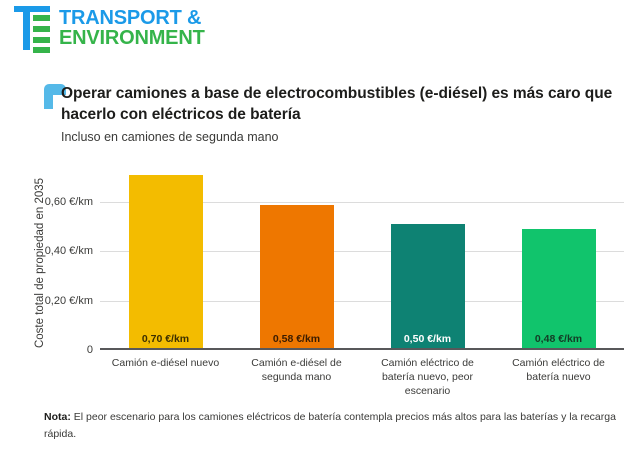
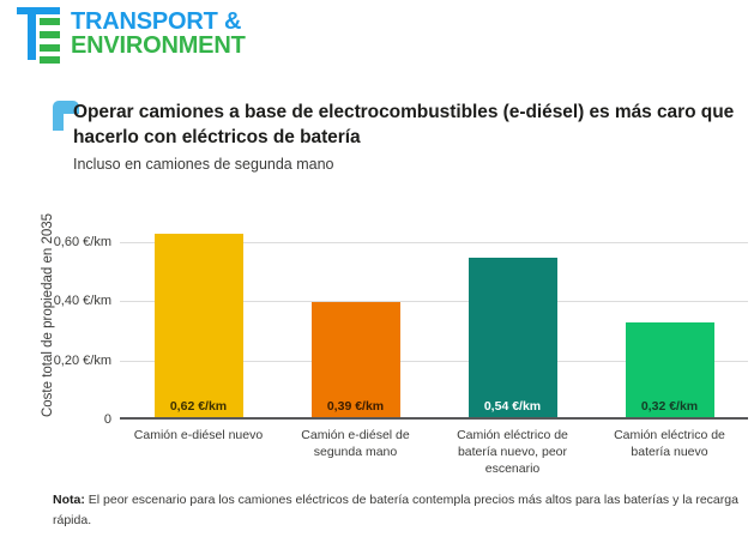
Camión e-diésel nuevo: 0,70 -> 0,62
Camión e-diésel de segunda mano: 0,58 -> 0,39
Camión eléctrico de batería nuevo, peor escenario: 0,50 -> 0,54
Camión eléctrico de batería nuevo: 0,48 -> 0,32
